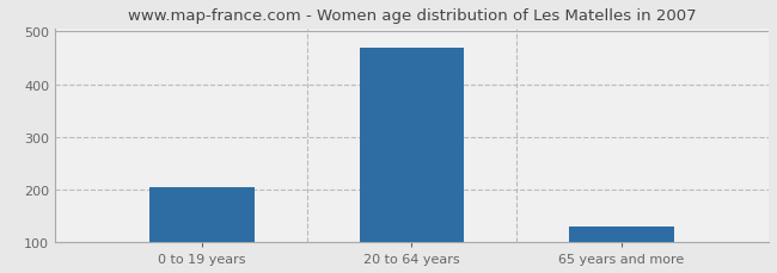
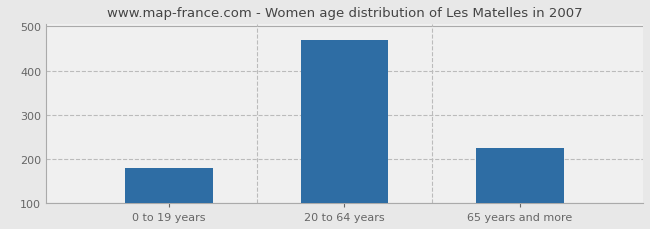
0 to 19 years: 205 -> 180
65 years and more: 130 -> 225
